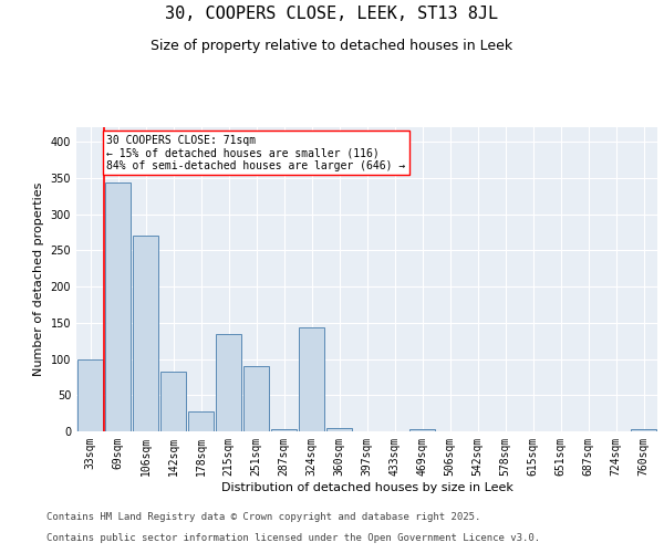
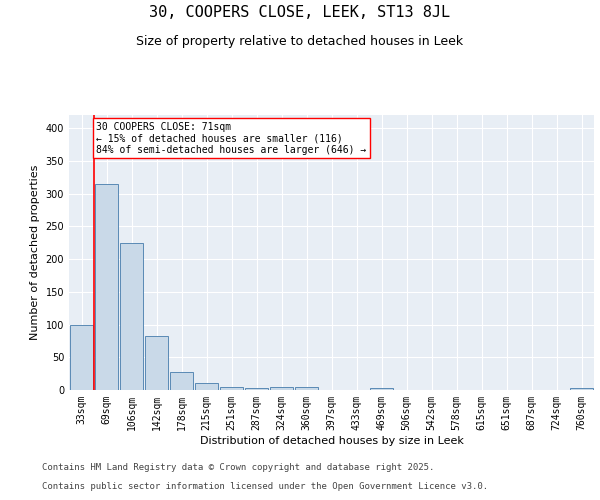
69sqm: 344 -> 315
106sqm: 270 -> 225
215sqm: 134 -> 11
251sqm: 90 -> 5
324sqm: 144 -> 5
